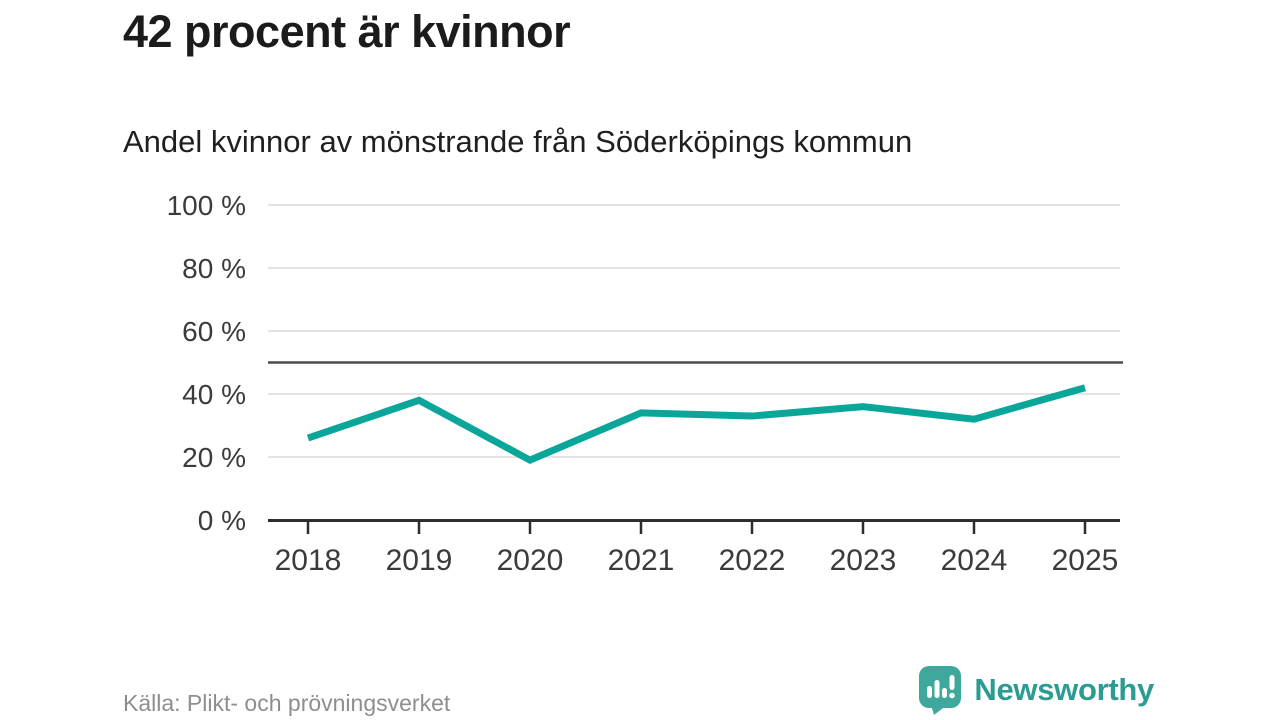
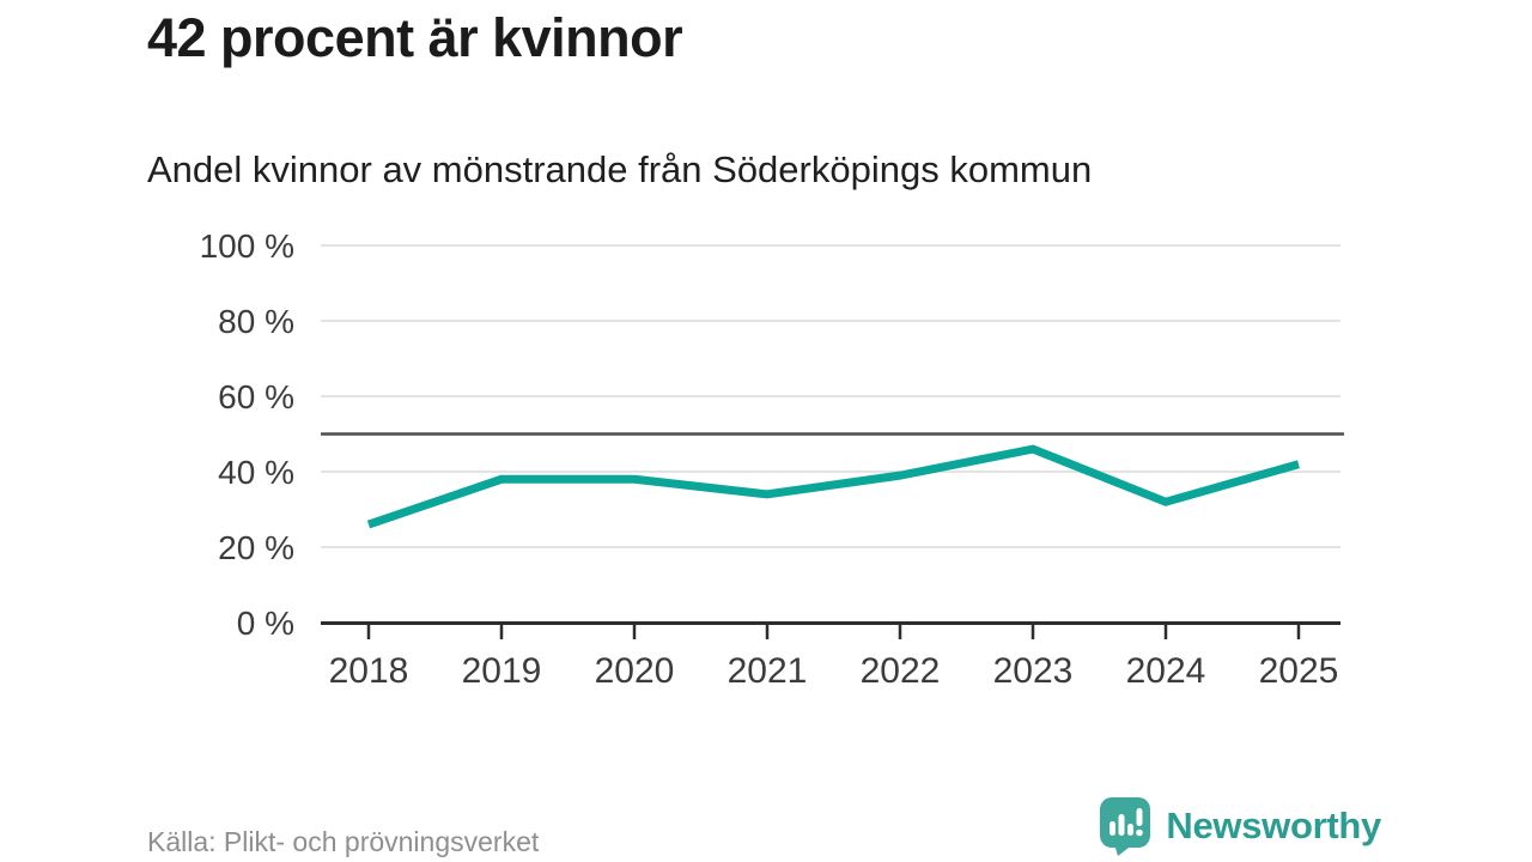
2020: 19% -> 38%
2022: 33% -> 39%
2023: 36% -> 46%
